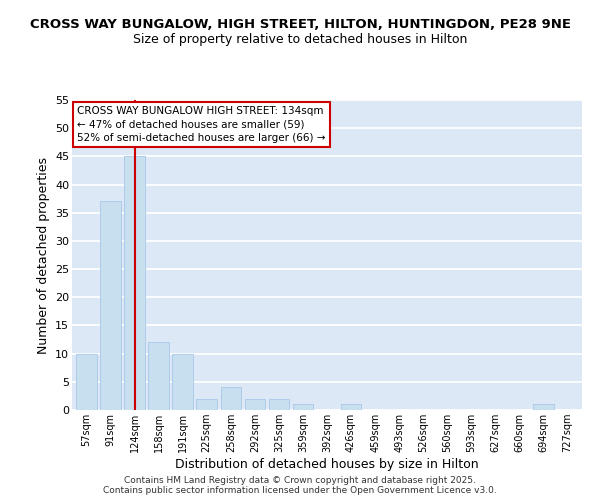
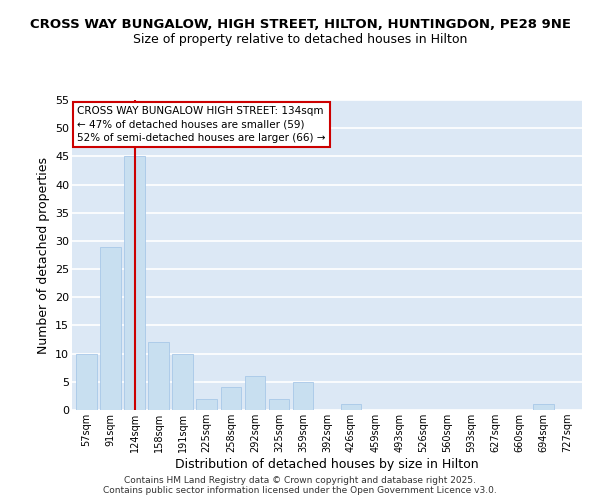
91sqm: 37 -> 29
292sqm: 2 -> 6
359sqm: 1 -> 5
